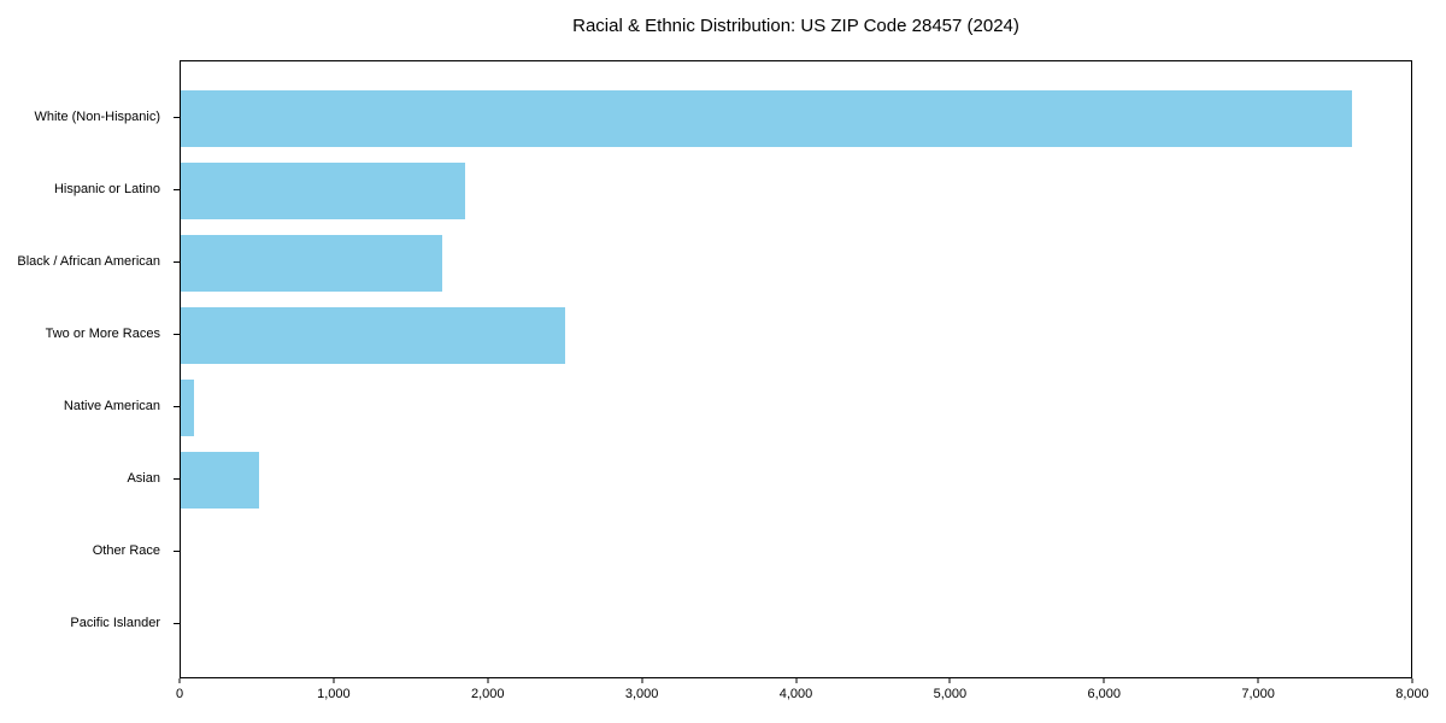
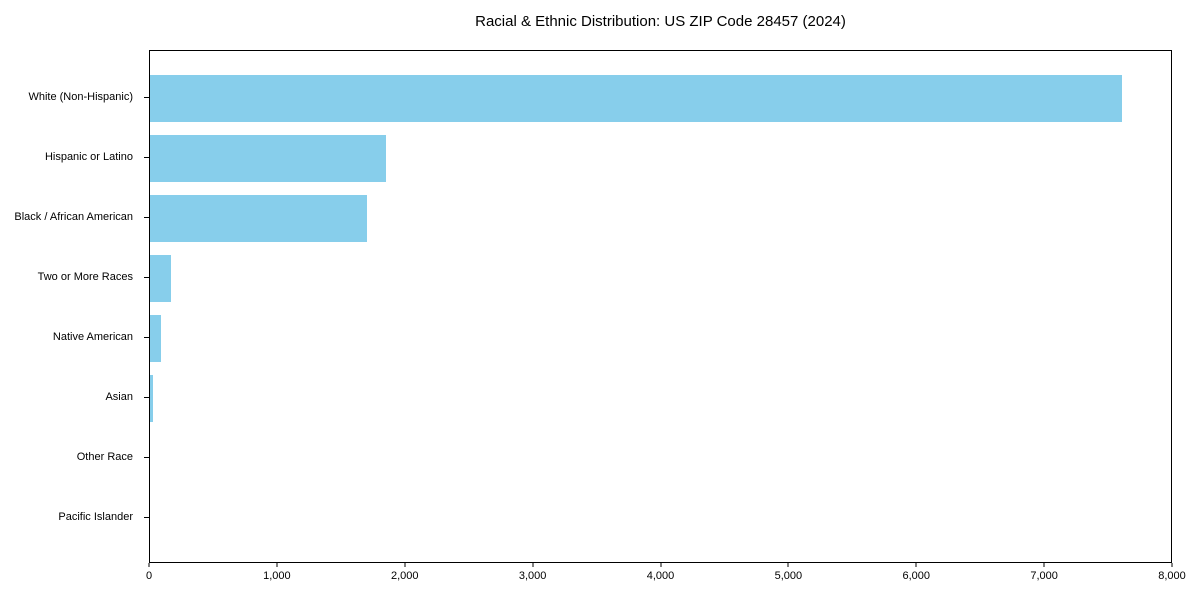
Two or More Races: 2500 -> 160
Asian: 510 -> 30
